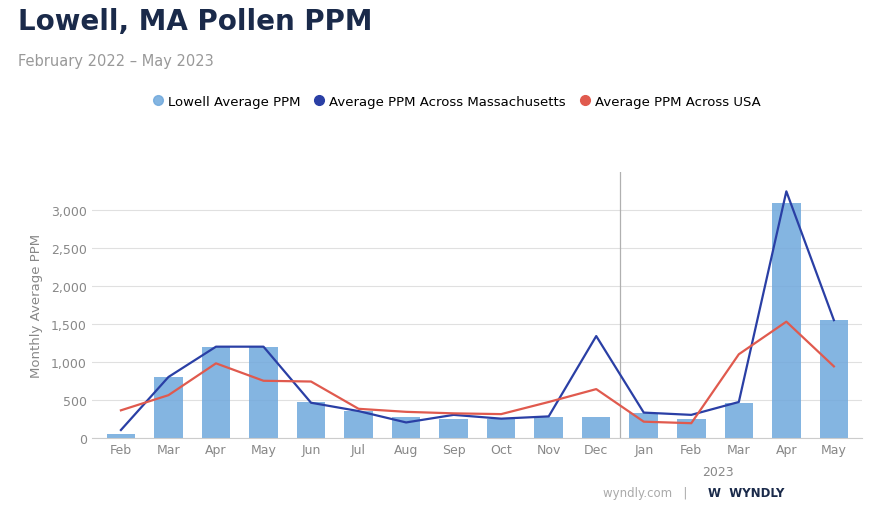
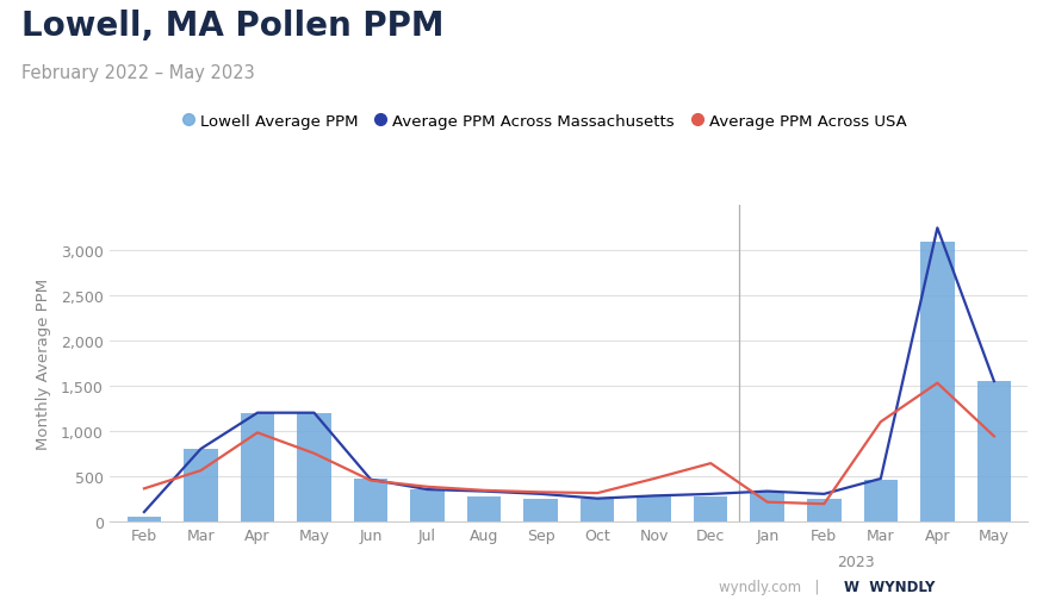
Average PPM Across USA/Jun: 740 -> 450
Average PPM Across Massachusetts/Aug: 200 -> 330
Average PPM Across Massachusetts/Dec: 1,340 -> 300
